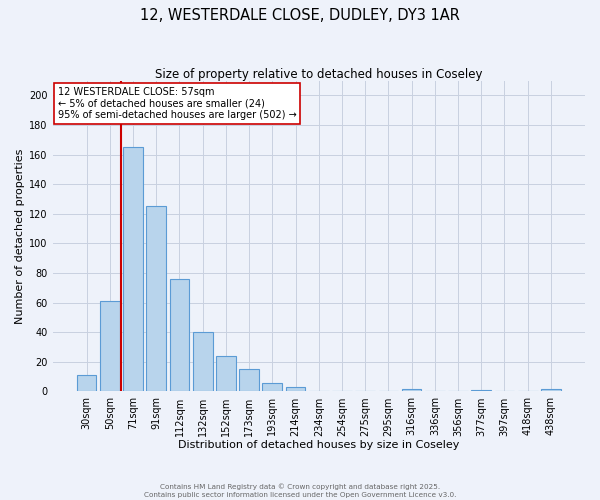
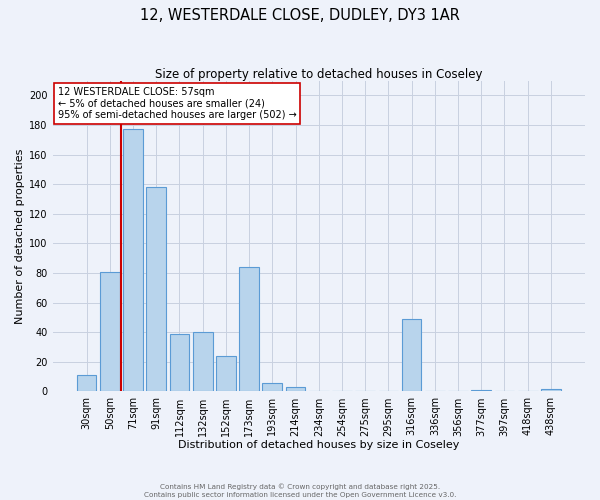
50sqm: 61 -> 81
71sqm: 165 -> 177
91sqm: 125 -> 138
112sqm: 76 -> 39
173sqm: 15 -> 84
316sqm: 2 -> 49
